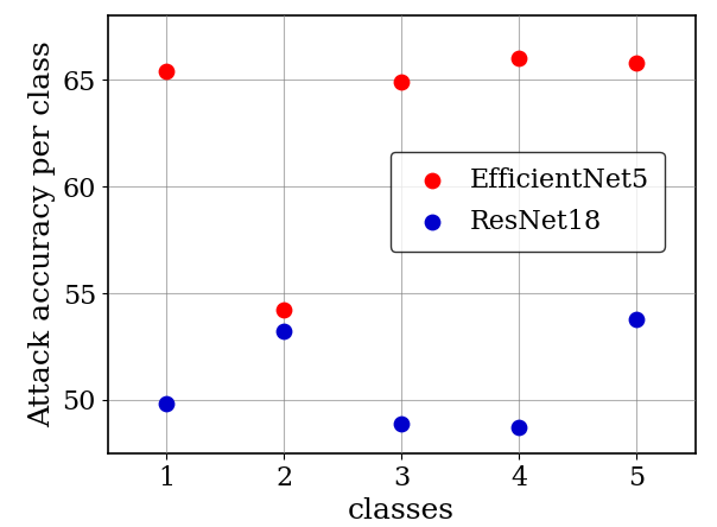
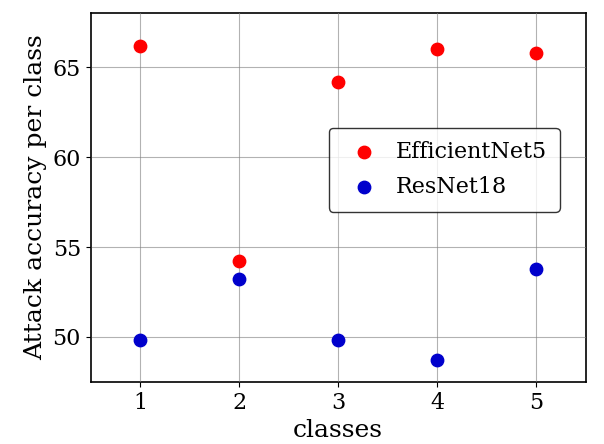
EfficientNet5/1: 65.4 -> 66.2
EfficientNet5/3: 64.9 -> 64.2
ResNet18/3: 48.9 -> 49.8
